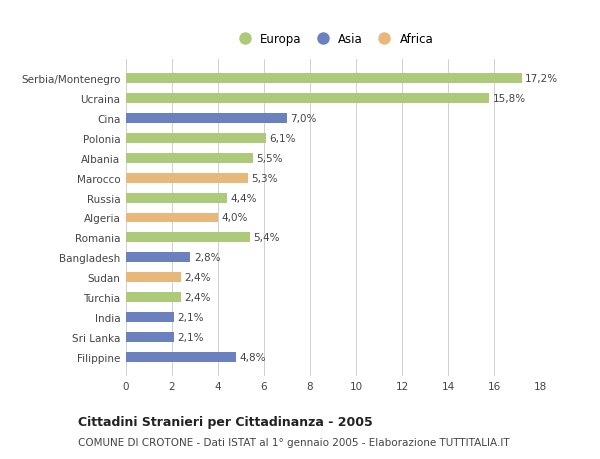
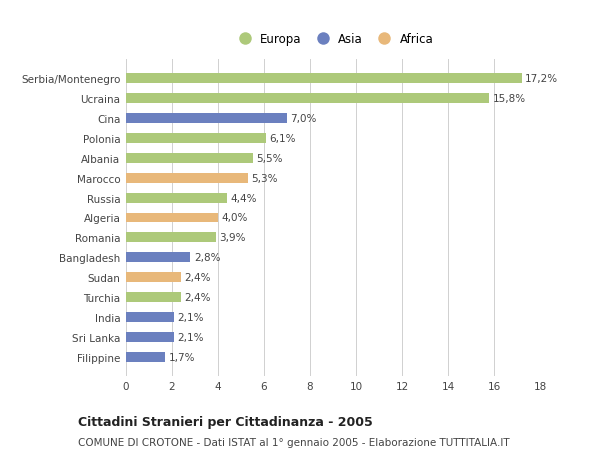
Romania: 5,4% -> 3,9%
Filippine: 4,8% -> 1,7%
